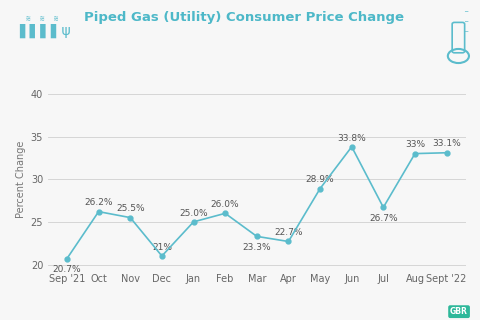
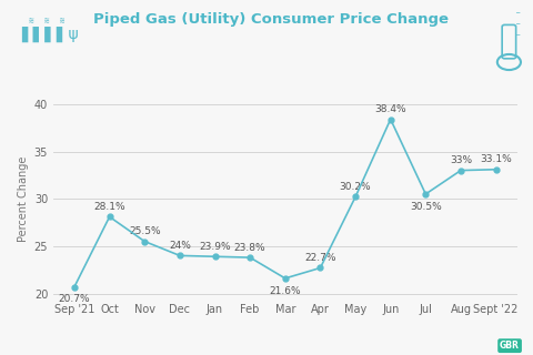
Oct: 26.2% -> 28.1%
Dec: 21% -> 24%
Jan: 25.0% -> 23.9%
Feb: 26.0% -> 23.8%
Mar: 23.3% -> 21.6%
May: 28.9% -> 30.2%
Jun: 33.8% -> 38.4%
Jul: 26.7% -> 30.5%
